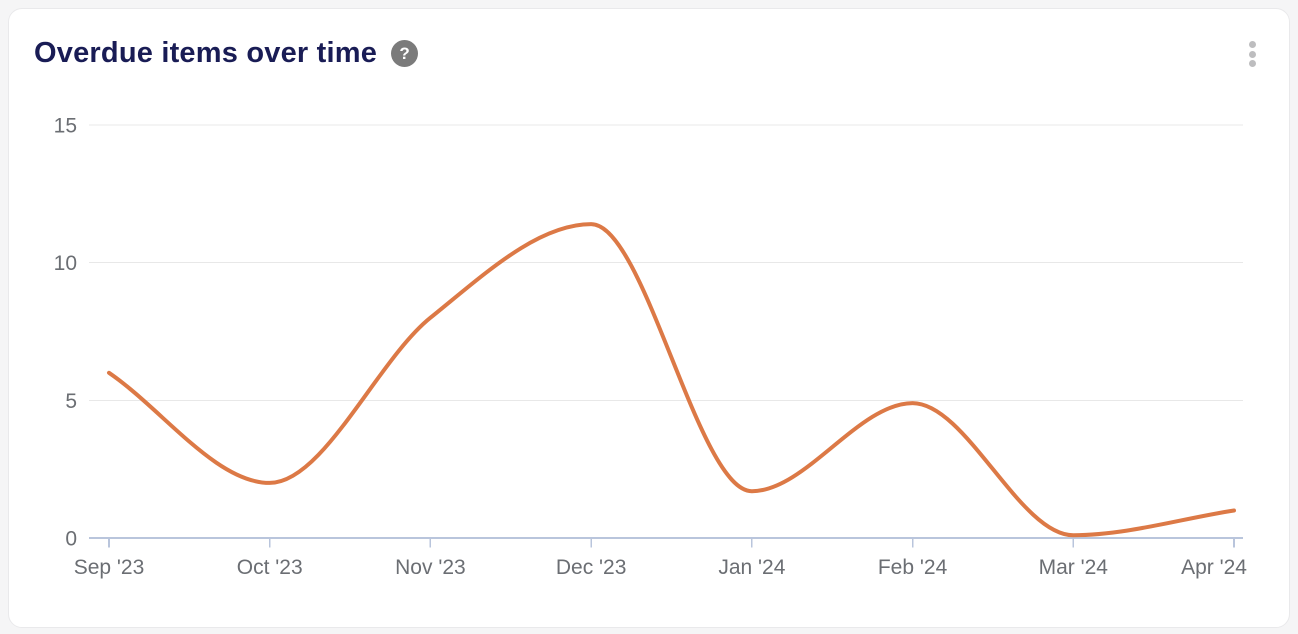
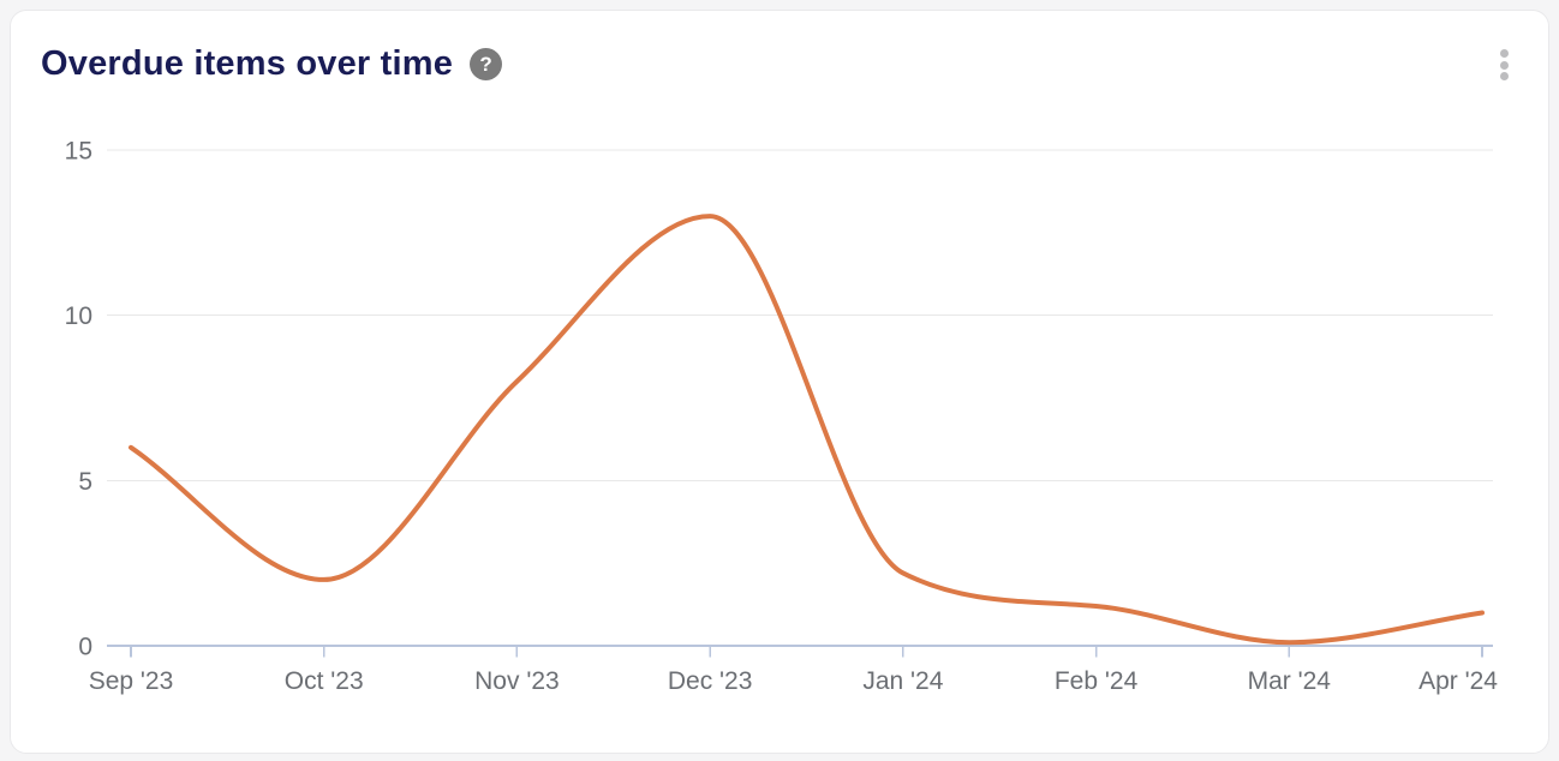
Dec '23: 11.4 -> 13.0
Jan '24: 1.7 -> 2.2
Feb '24: 4.9 -> 1.2
